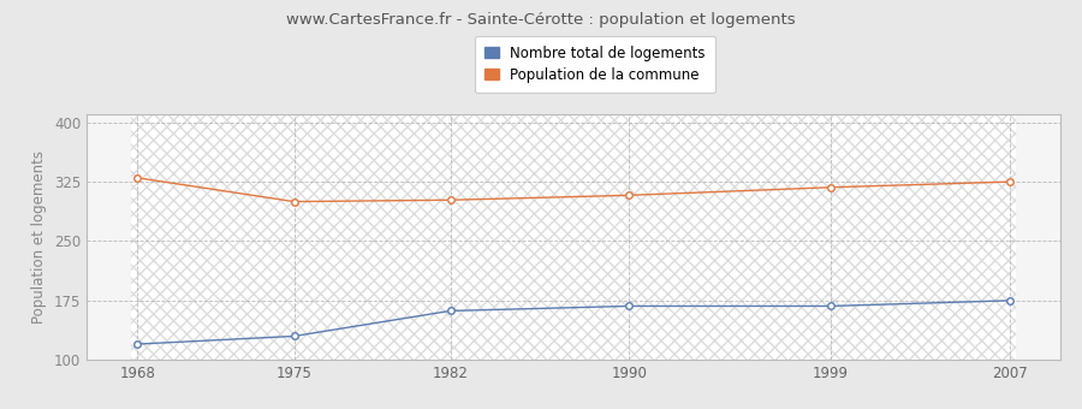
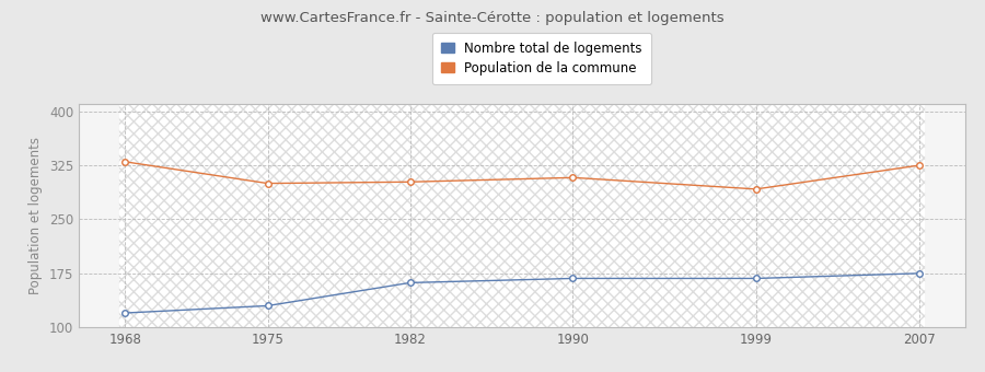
Population de la commune/1999: 318 -> 292
